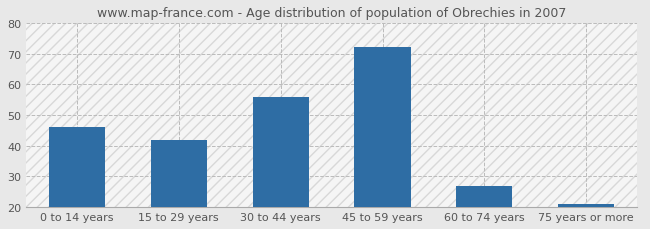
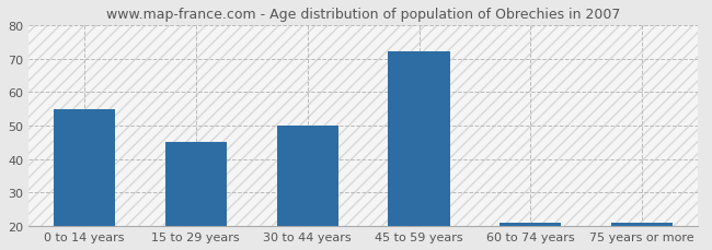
0 to 14 years: 46 -> 55
15 to 29 years: 42 -> 45
30 to 44 years: 56 -> 50
60 to 74 years: 27 -> 21
